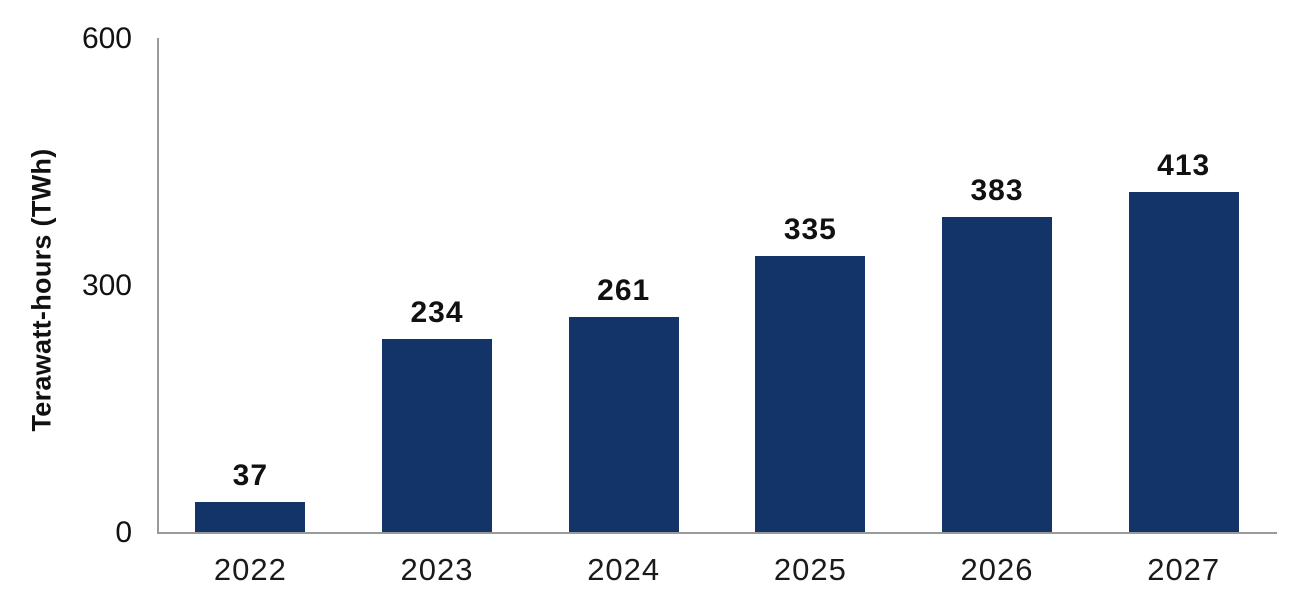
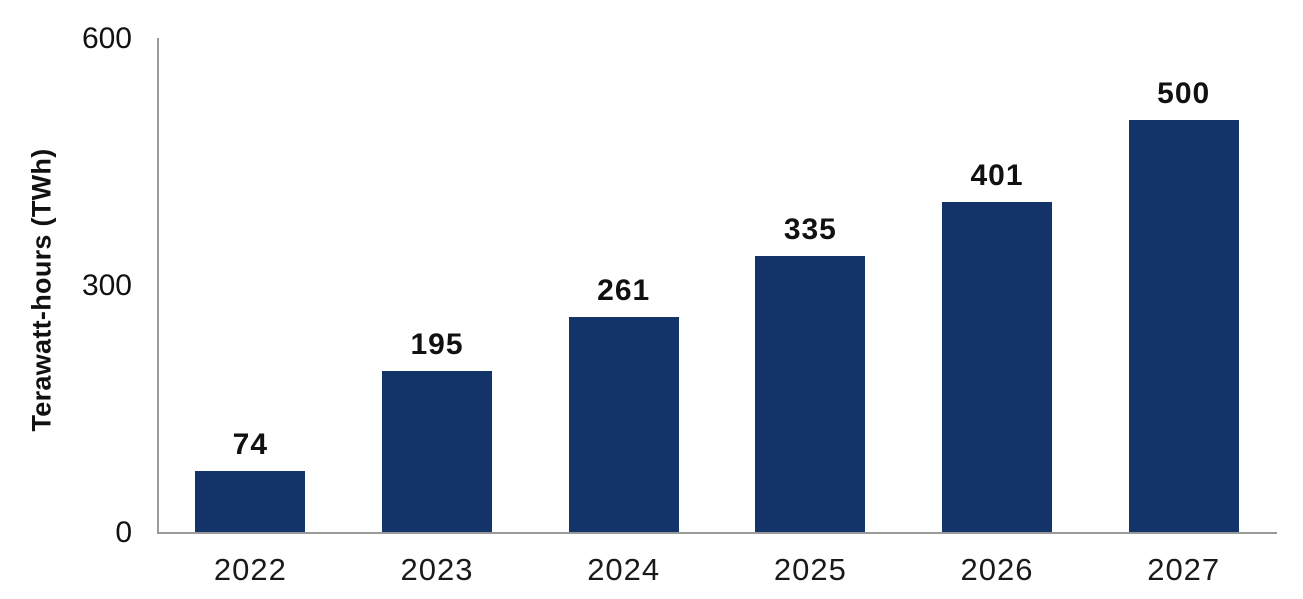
2022: 37 -> 74
2023: 234 -> 195
2026: 383 -> 401
2027: 413 -> 500
